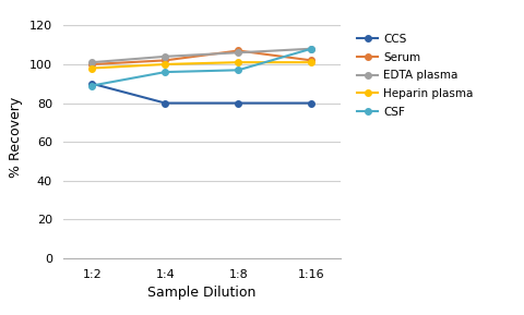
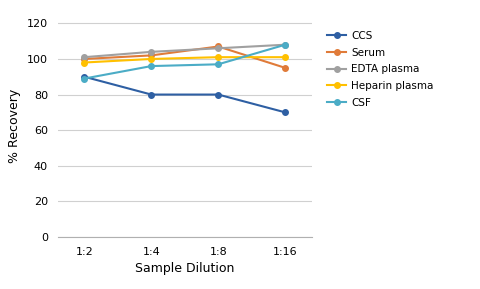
CCS/1:16: 80 -> 70
Serum/1:16: 102 -> 95
